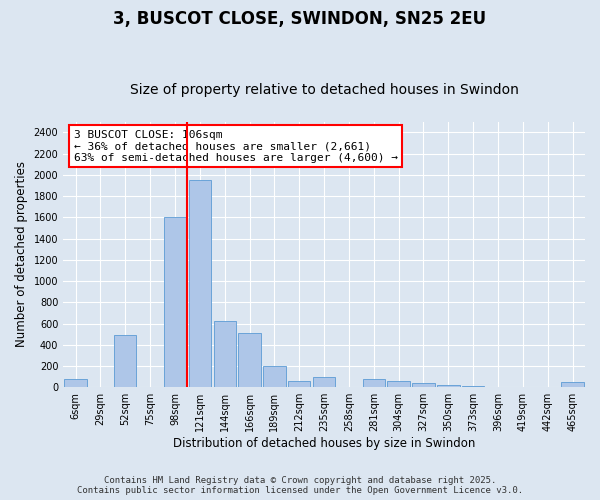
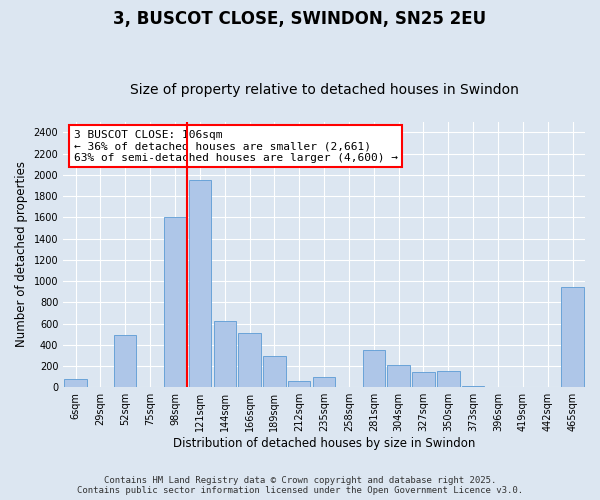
189sqm: 200 -> 290
281sqm: 80 -> 350
304sqm: 60 -> 210
327sqm: 40 -> 140
350sqm: 20 -> 150
465sqm: 50 -> 940
